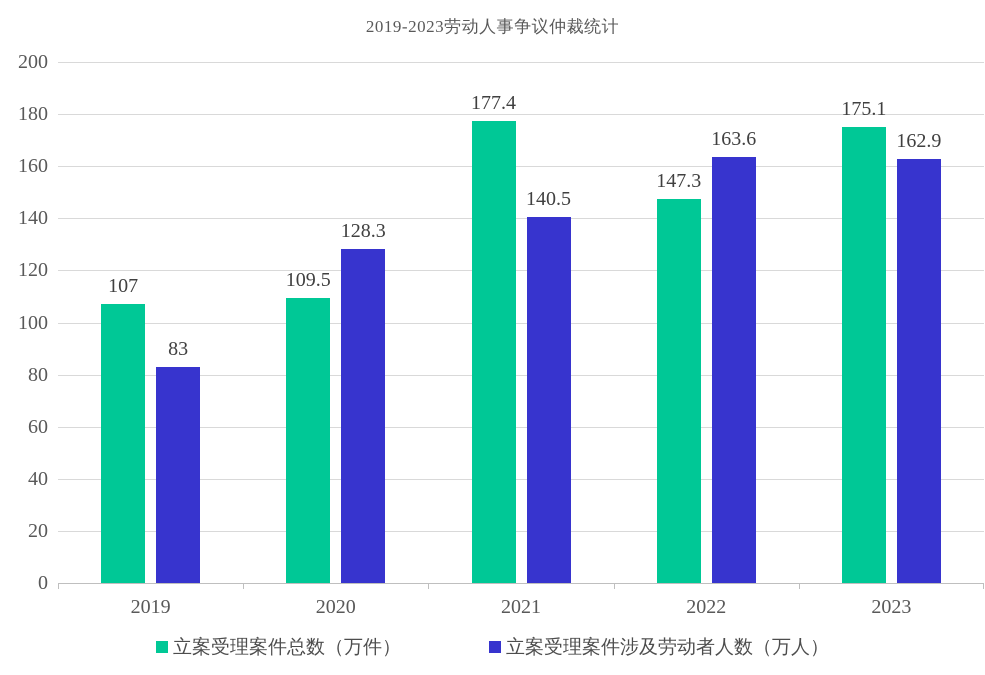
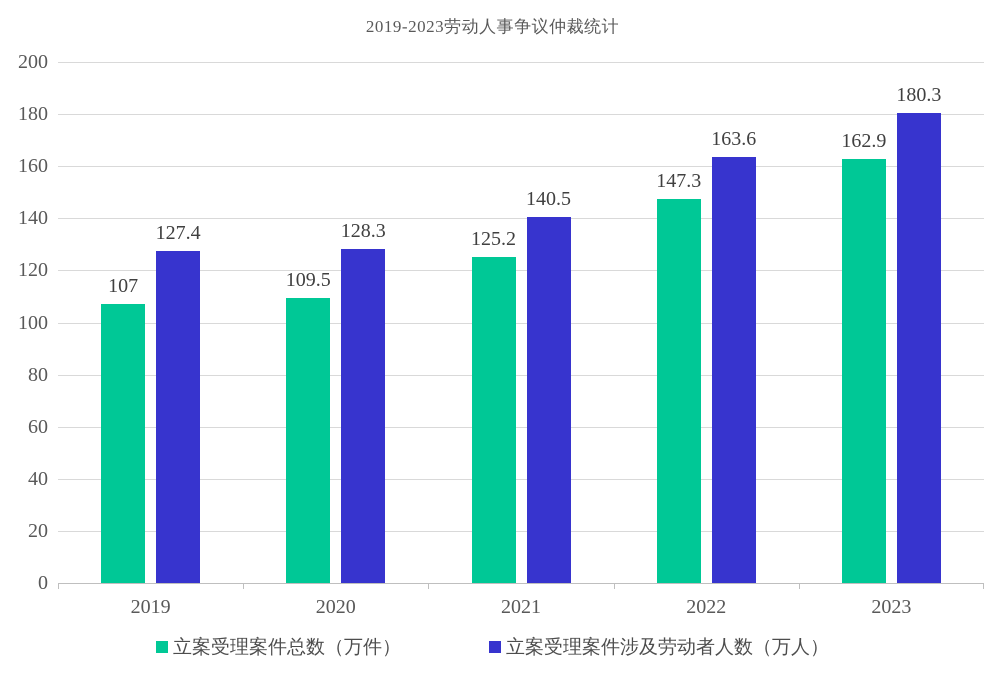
立案受理案件涉及劳动者人数（万人）/2019: 83 -> 127.4
立案受理案件总数（万件）/2021: 177.4 -> 125.2
立案受理案件总数（万件）/2023: 175.1 -> 162.9
立案受理案件涉及劳动者人数（万人）/2023: 162.9 -> 180.3
